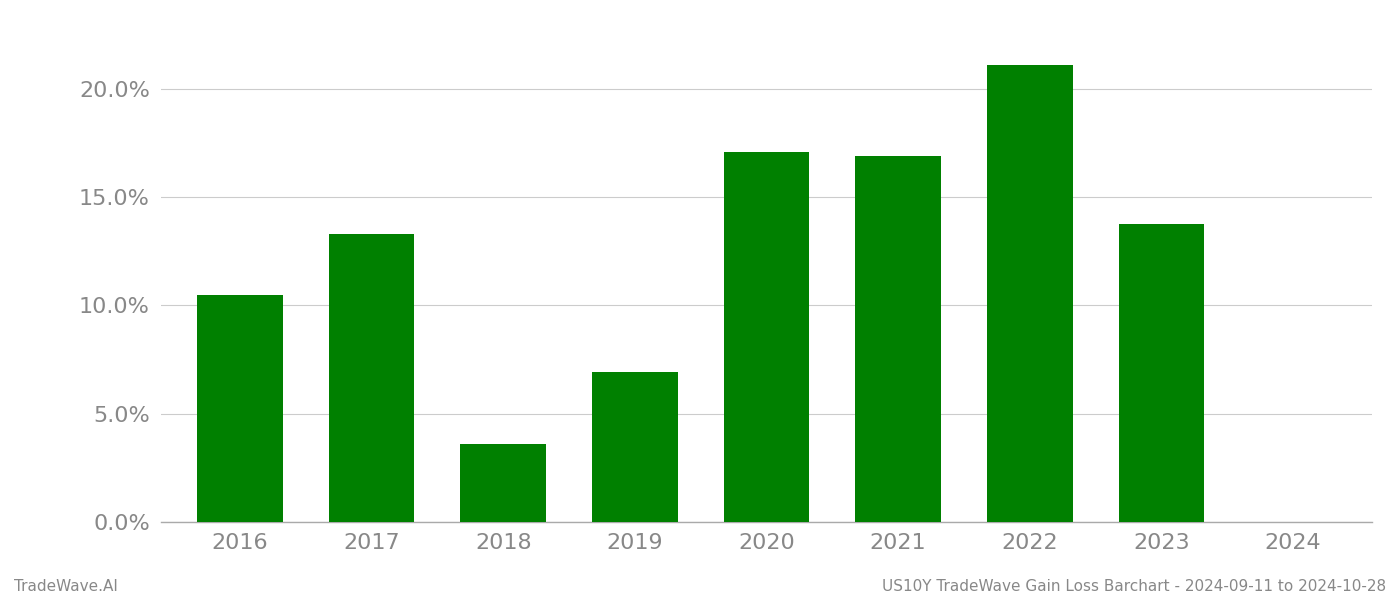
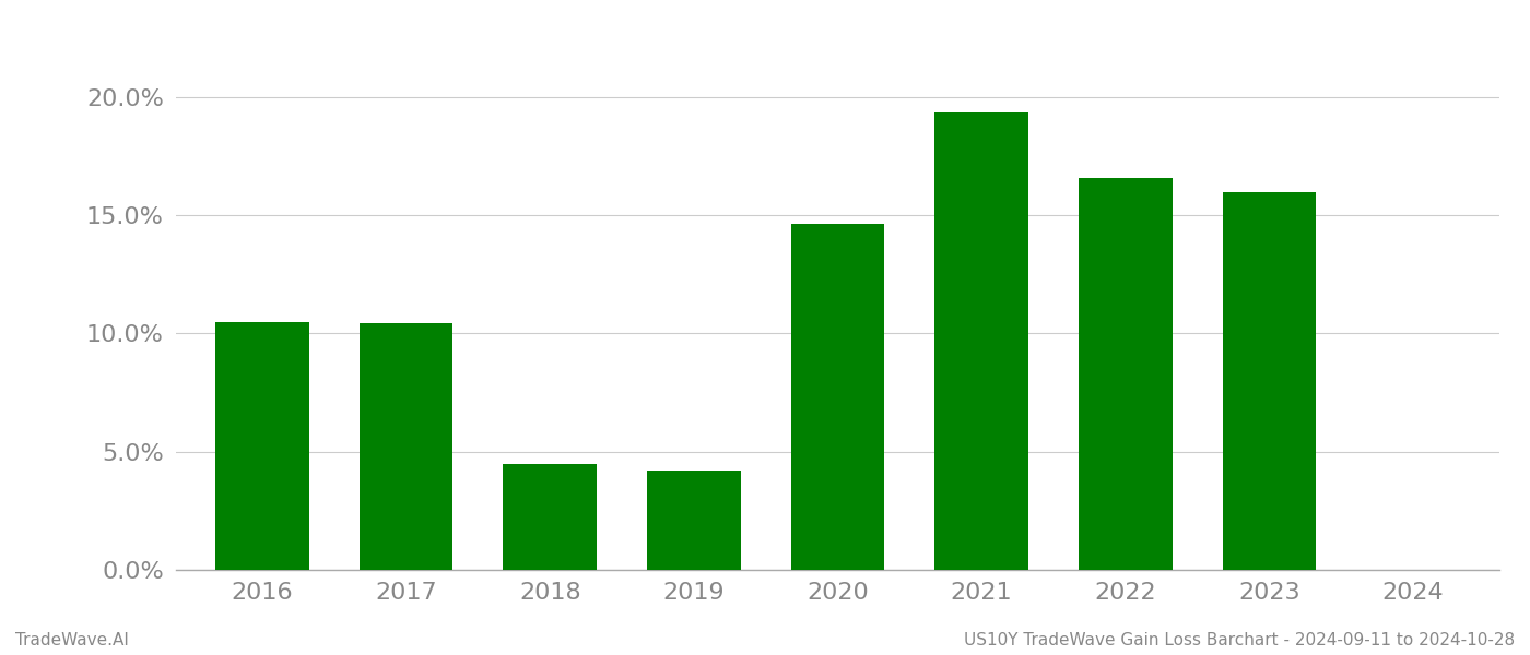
2017: 13.30% -> 10.45%
2018: 3.60% -> 4.50%
2019: 6.95% -> 4.20%
2020: 17.10% -> 14.65%
2021: 16.90% -> 19.35%
2022: 21.10% -> 16.60%
2023: 13.75% -> 16.00%
